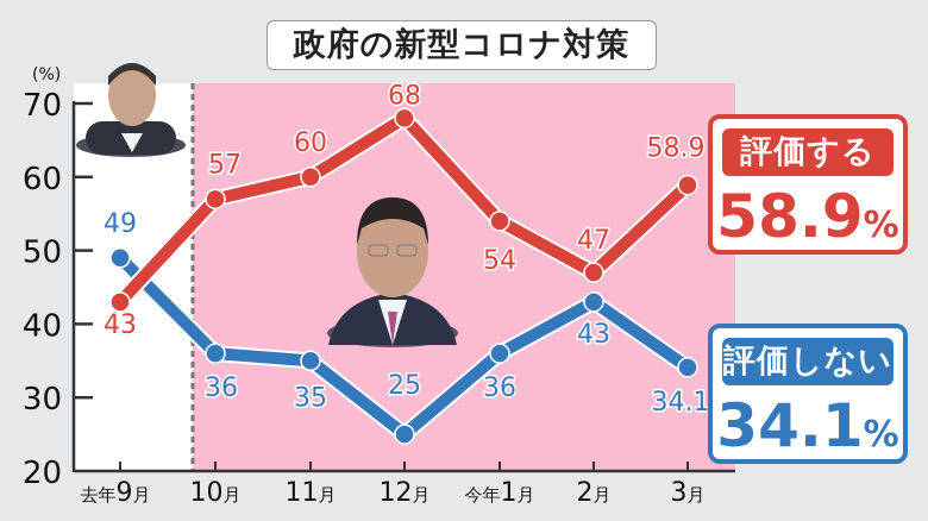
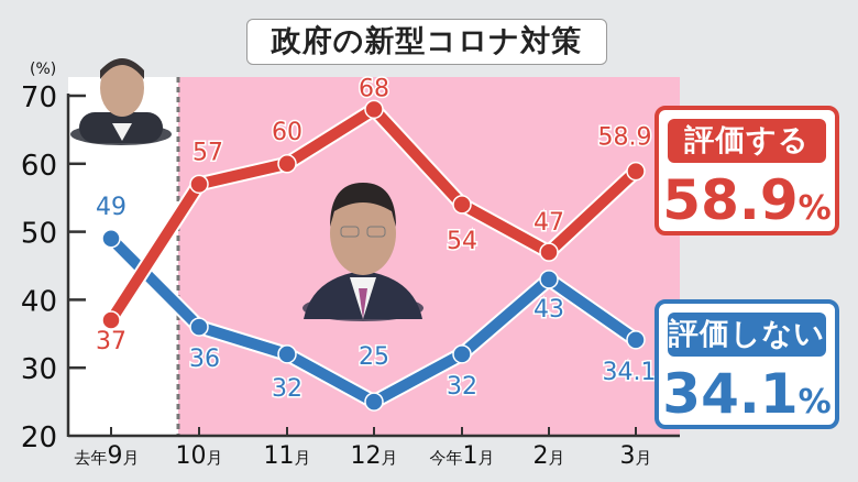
評価する/去年9月: 43 -> 37
評価しない/11月: 35 -> 32
評価しない/今年1月: 36 -> 32
